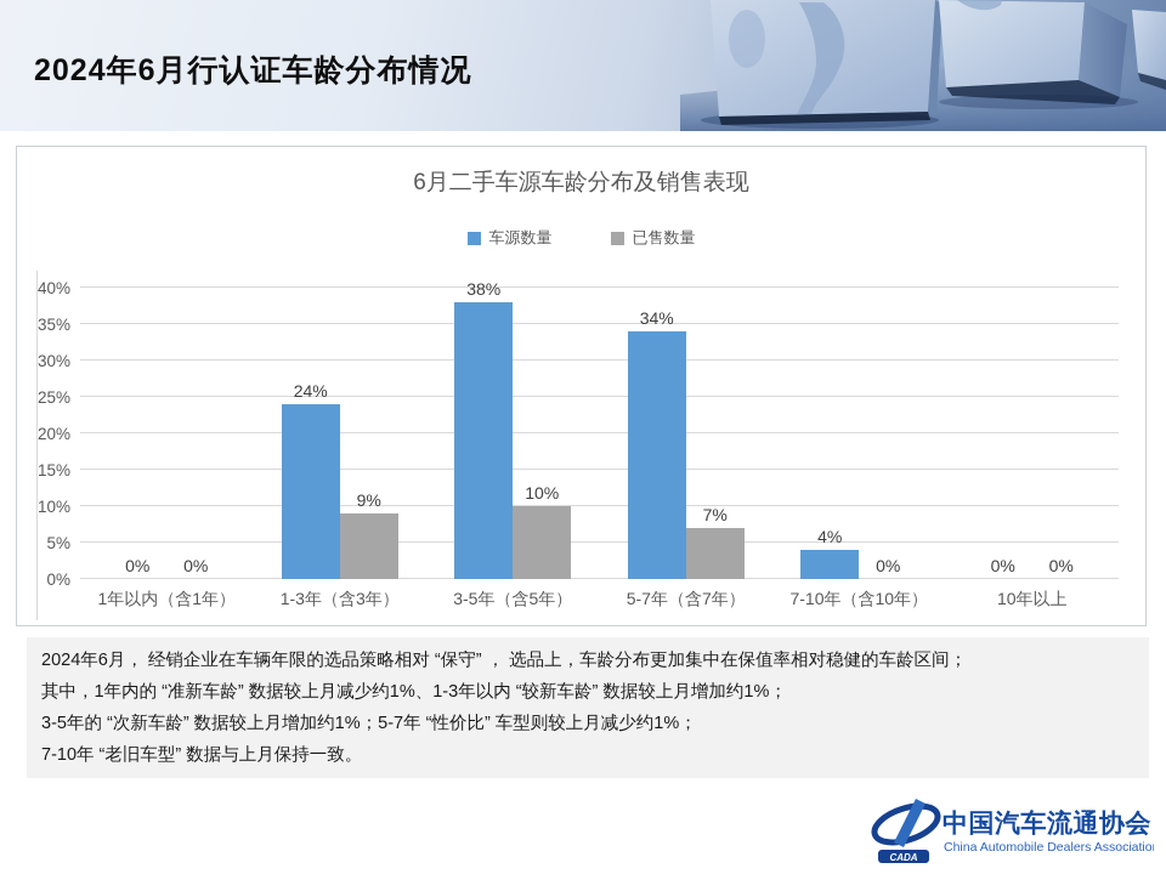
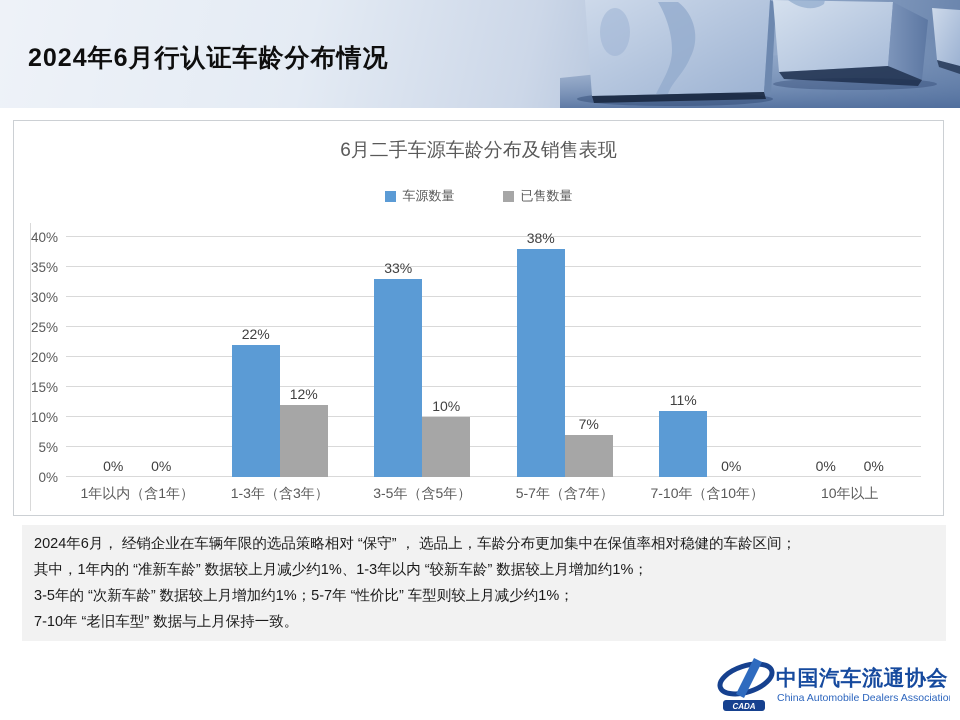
车源数量/1-3年（含3年）: 24% -> 22%
已售数量/1-3年（含3年）: 9% -> 12%
车源数量/3-5年（含5年）: 38% -> 33%
车源数量/5-7年（含7年）: 34% -> 38%
车源数量/7-10年（含10年）: 4% -> 11%
